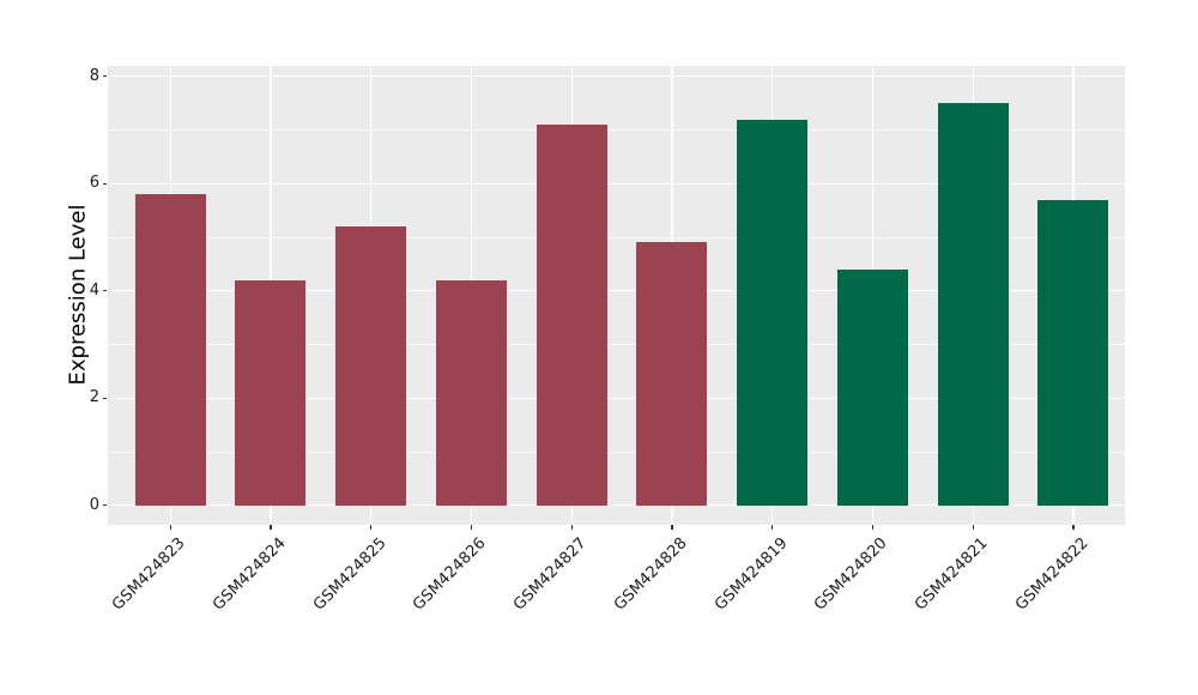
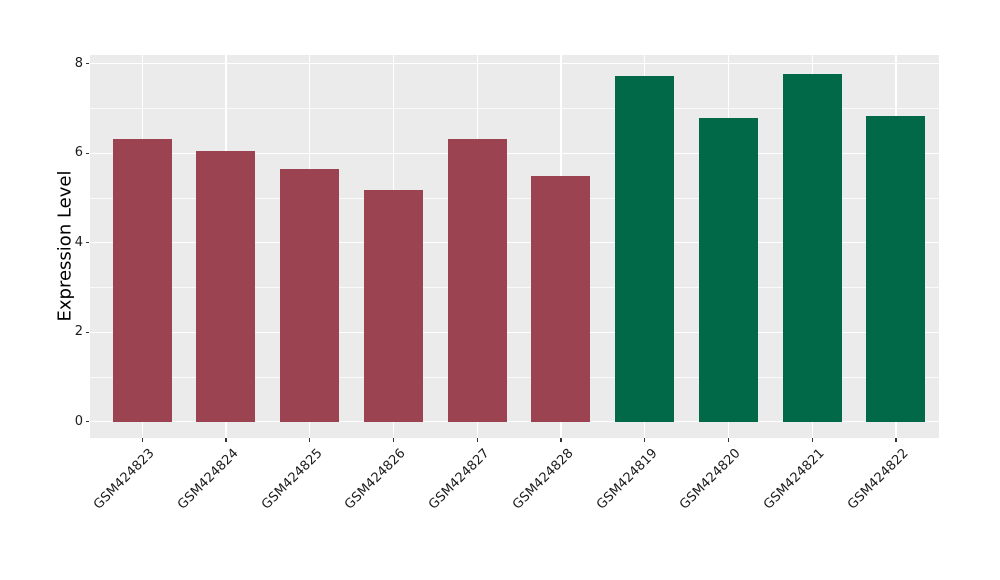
GSM424823: 5.8 -> 6.3
GSM424824: 4.2 -> 6.0
GSM424825: 5.2 -> 5.6
GSM424826: 4.2 -> 5.2
GSM424827: 7.1 -> 6.3
GSM424828: 4.9 -> 5.5
GSM424819: 7.2 -> 7.7
GSM424820: 4.4 -> 6.8
GSM424821: 7.5 -> 7.8
GSM424822: 5.7 -> 6.8
